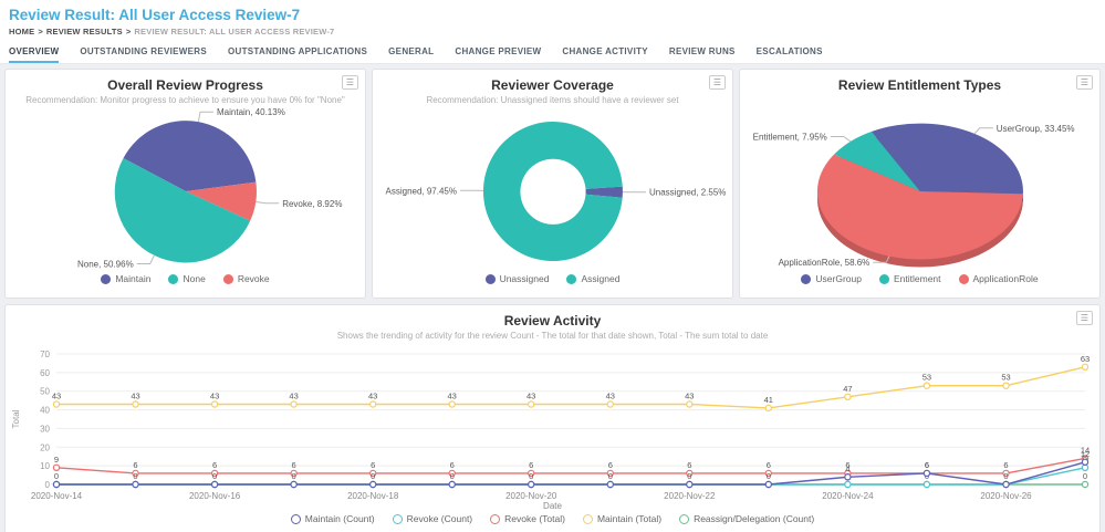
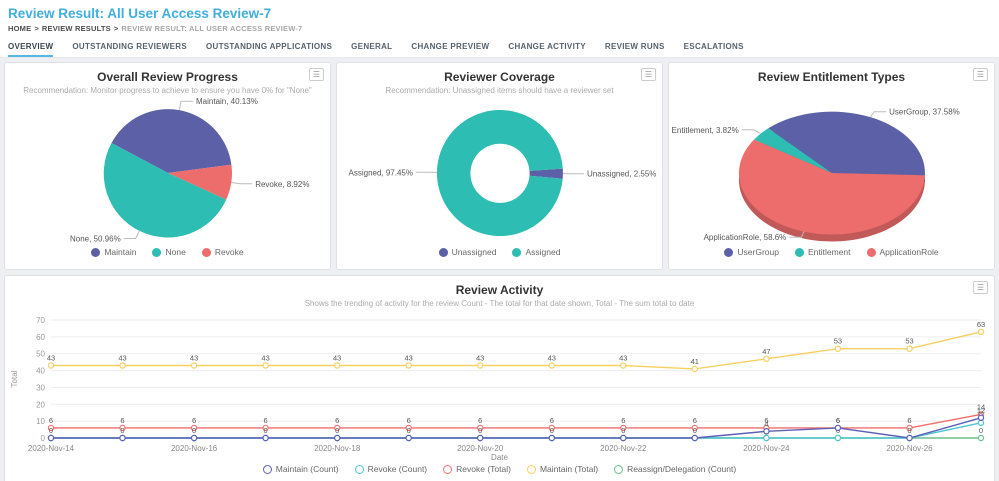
Review Entitlement Types/Entitlement: 7.95% -> 3.82%
Review Entitlement Types/UserGroup: 33.45% -> 37.58%
Review Activity/Revoke (Total)/2020-Nov-14: 9 -> 6
